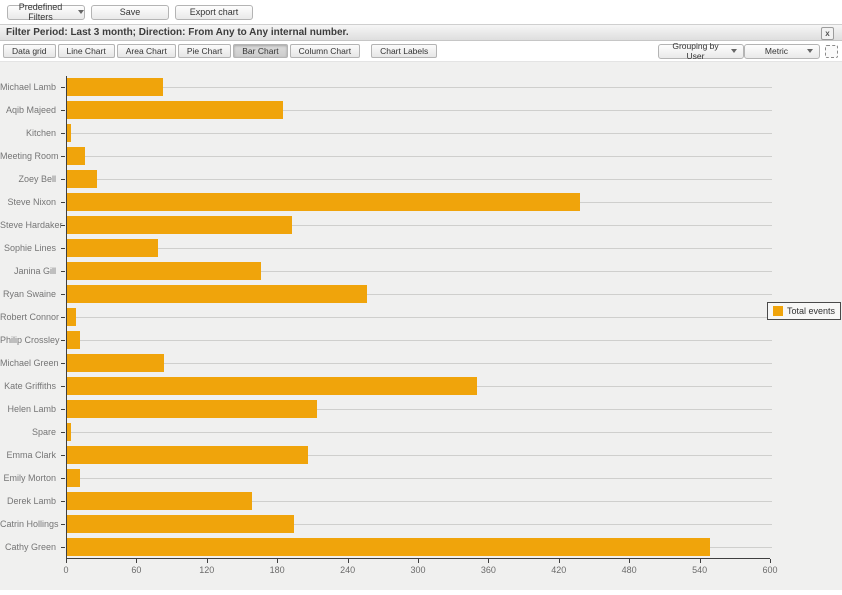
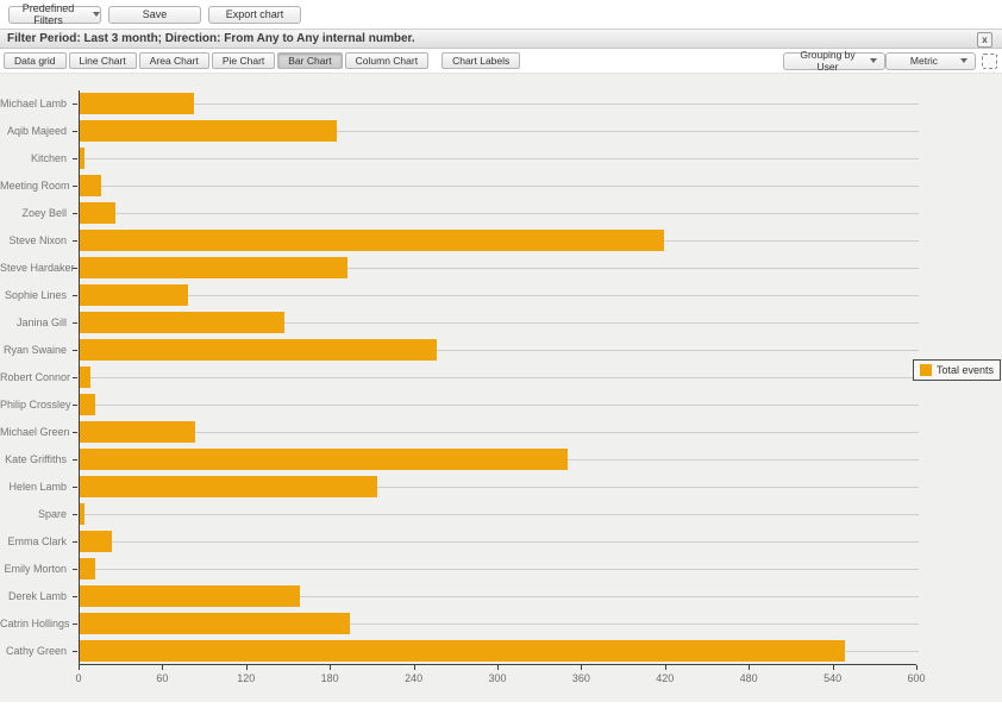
Steve Nixon: 438 -> 419
Janina Gill: 166 -> 147
Emma Clark: 206 -> 23
